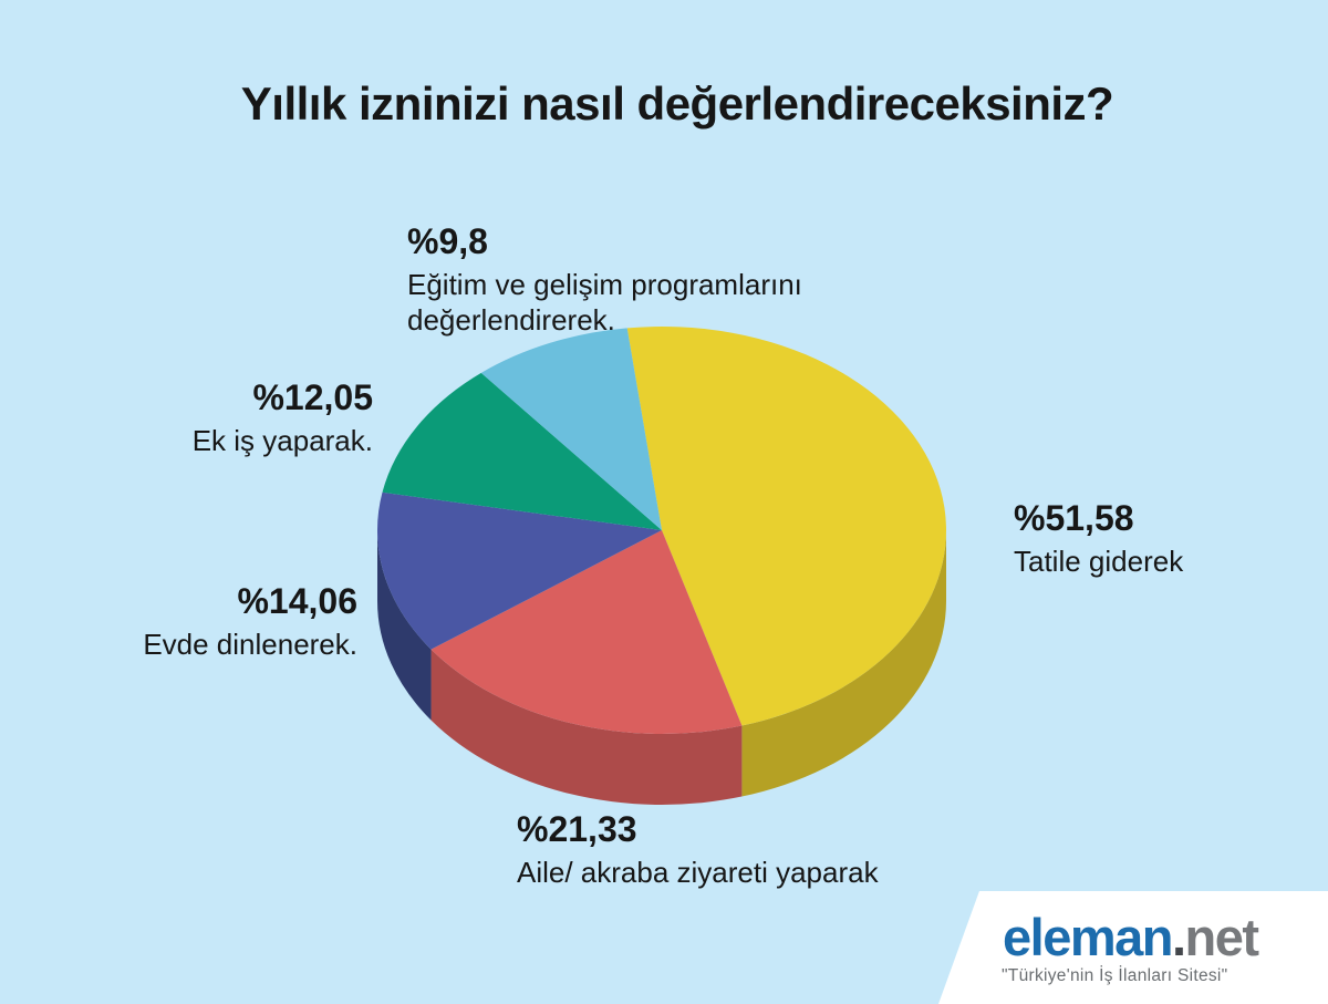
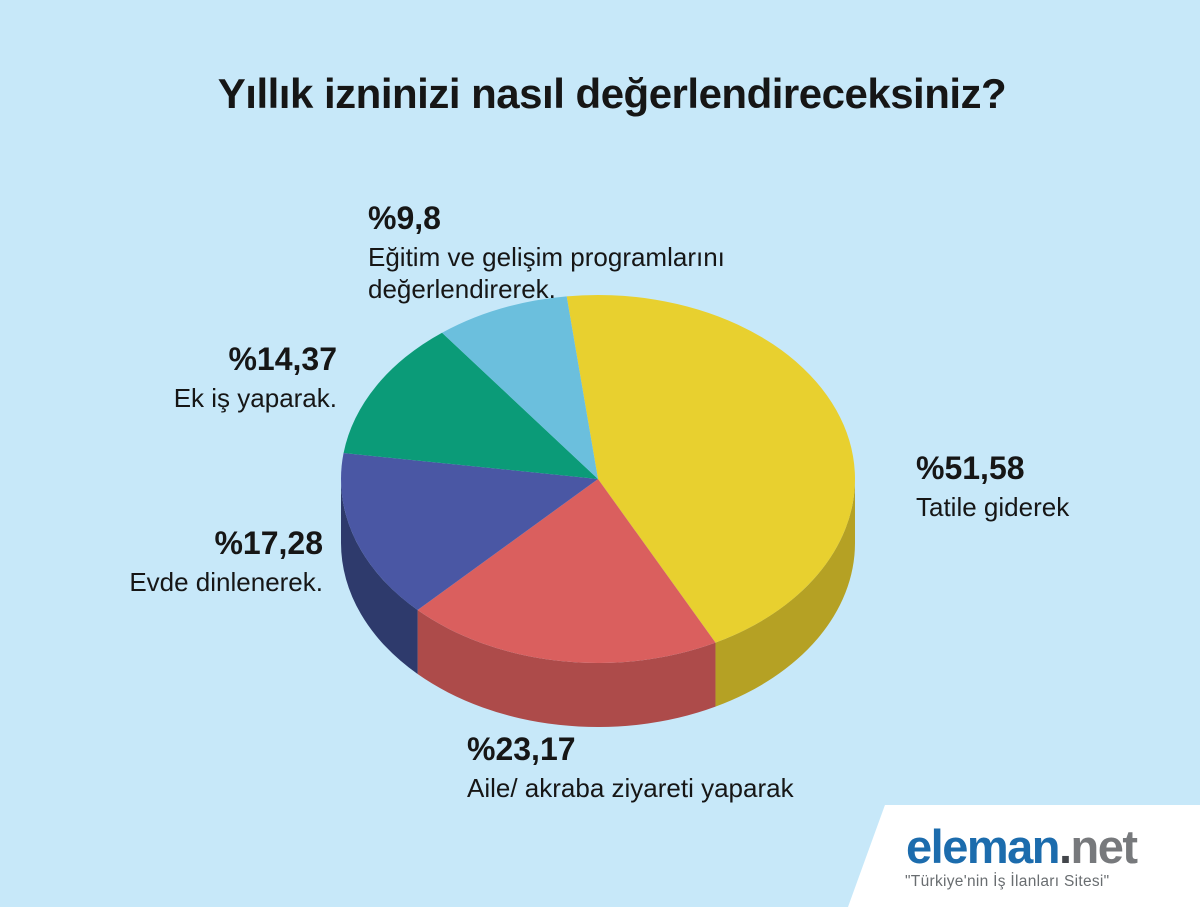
Aile/ akraba ziyareti yaparak: 21,33 -> 23,17
Evde dinlenerek.: 14,06 -> 17,28
Ek iş yaparak.: 12,05 -> 14,37
